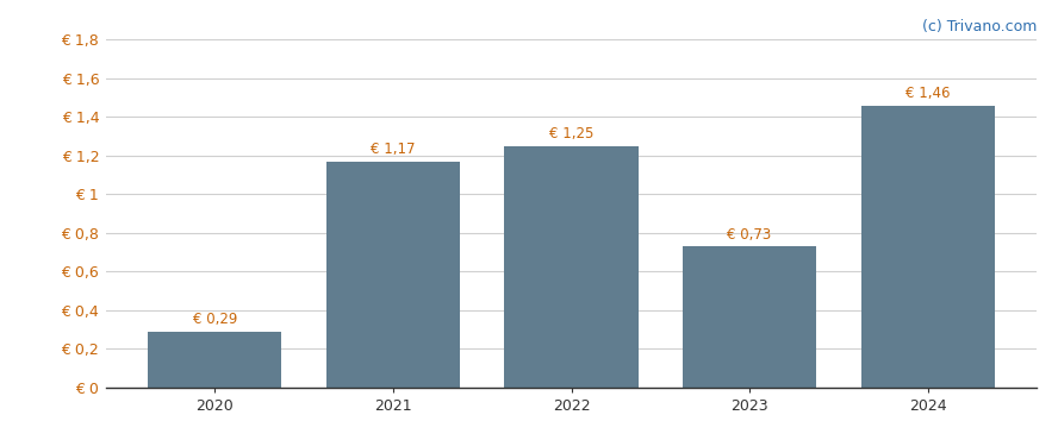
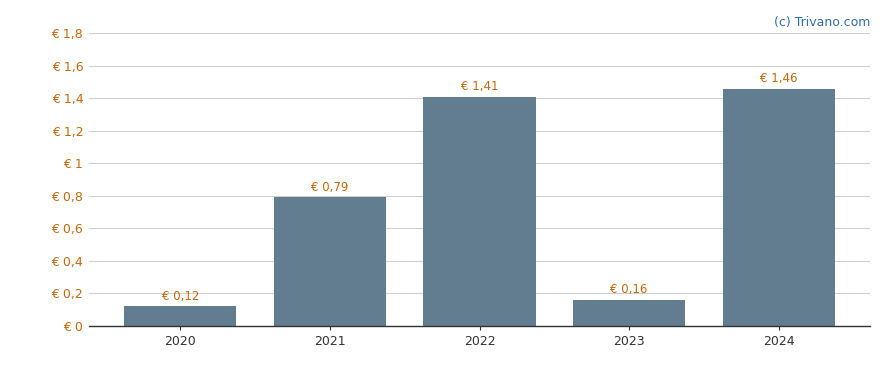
2020: 0,29 -> 0,12
2021: 1,17 -> 0,79
2022: 1,25 -> 1,41
2023: 0,73 -> 0,16
